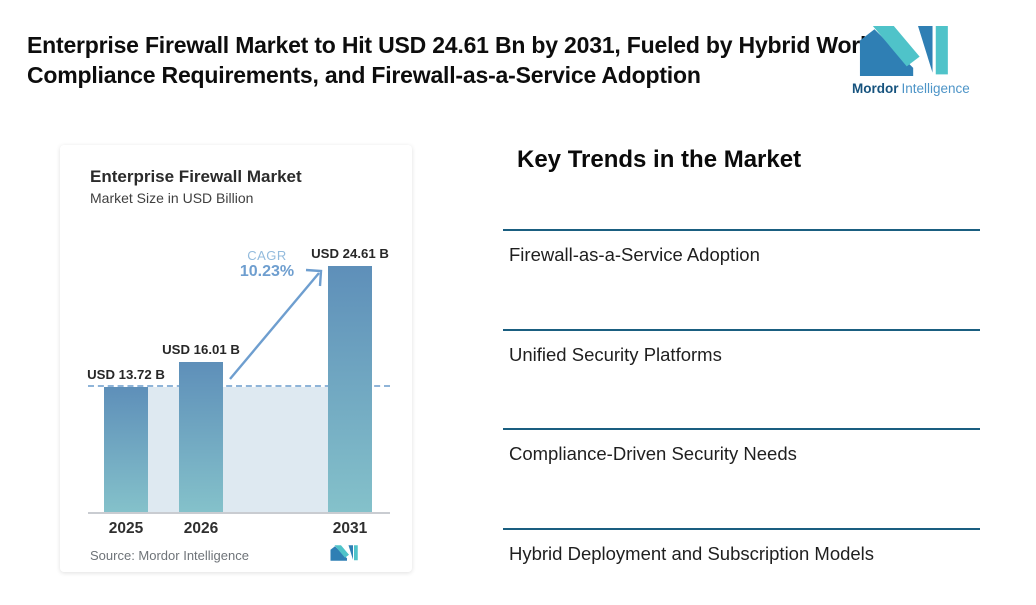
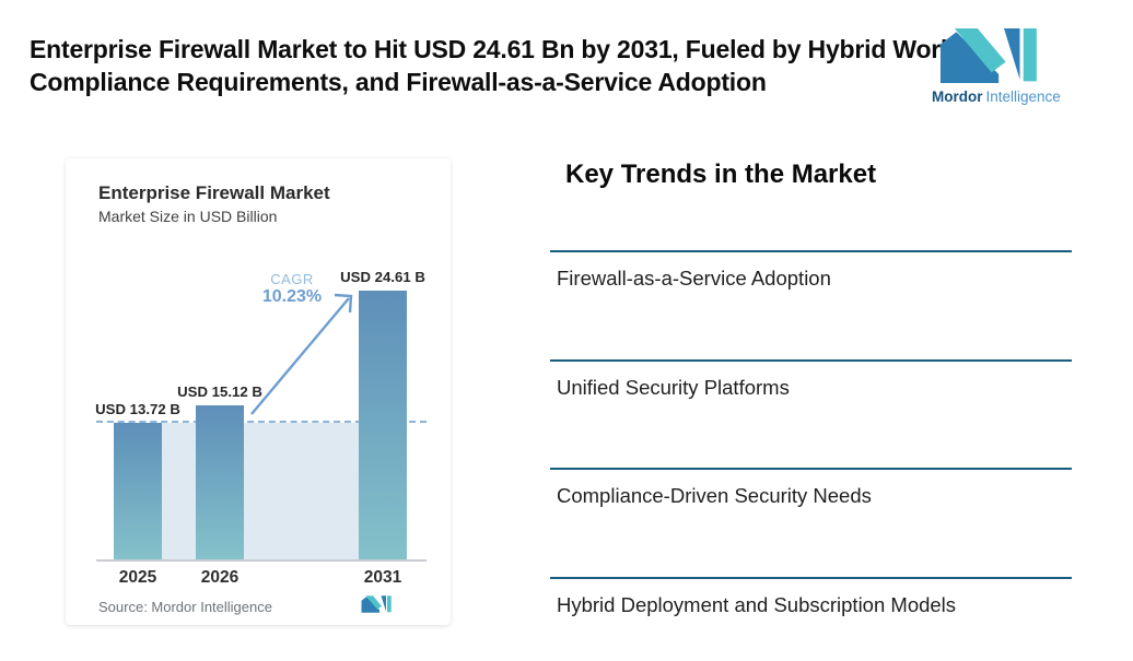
2026: 16.01 -> 15.12
